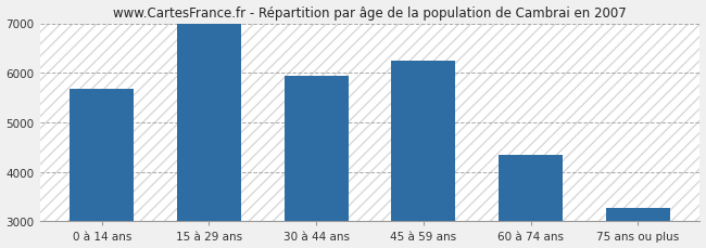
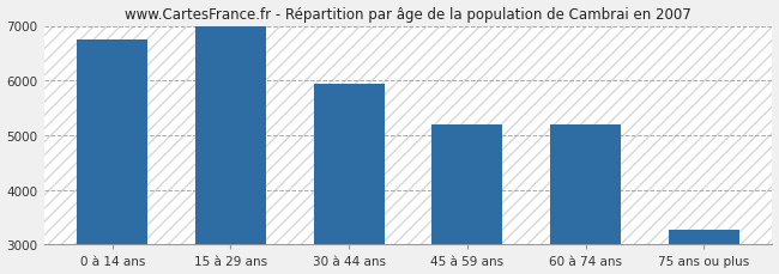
0 à 14 ans: 5680 -> 6750
45 à 59 ans: 6250 -> 5200
60 à 74 ans: 4340 -> 5200
